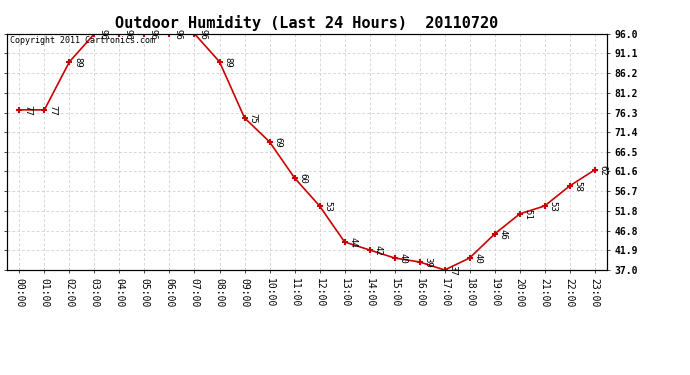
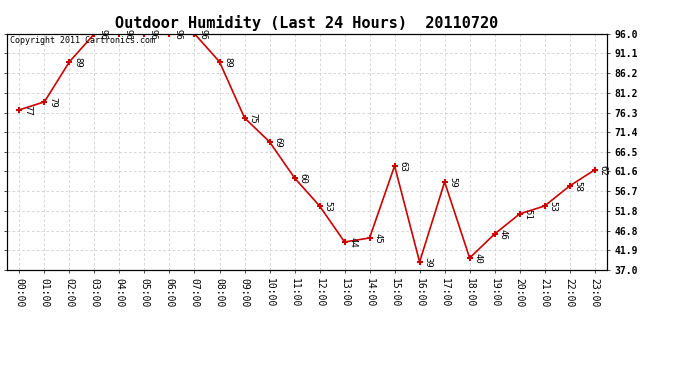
01:00: 77 -> 79
14:00: 42 -> 45
15:00: 40 -> 63
17:00: 37 -> 59
